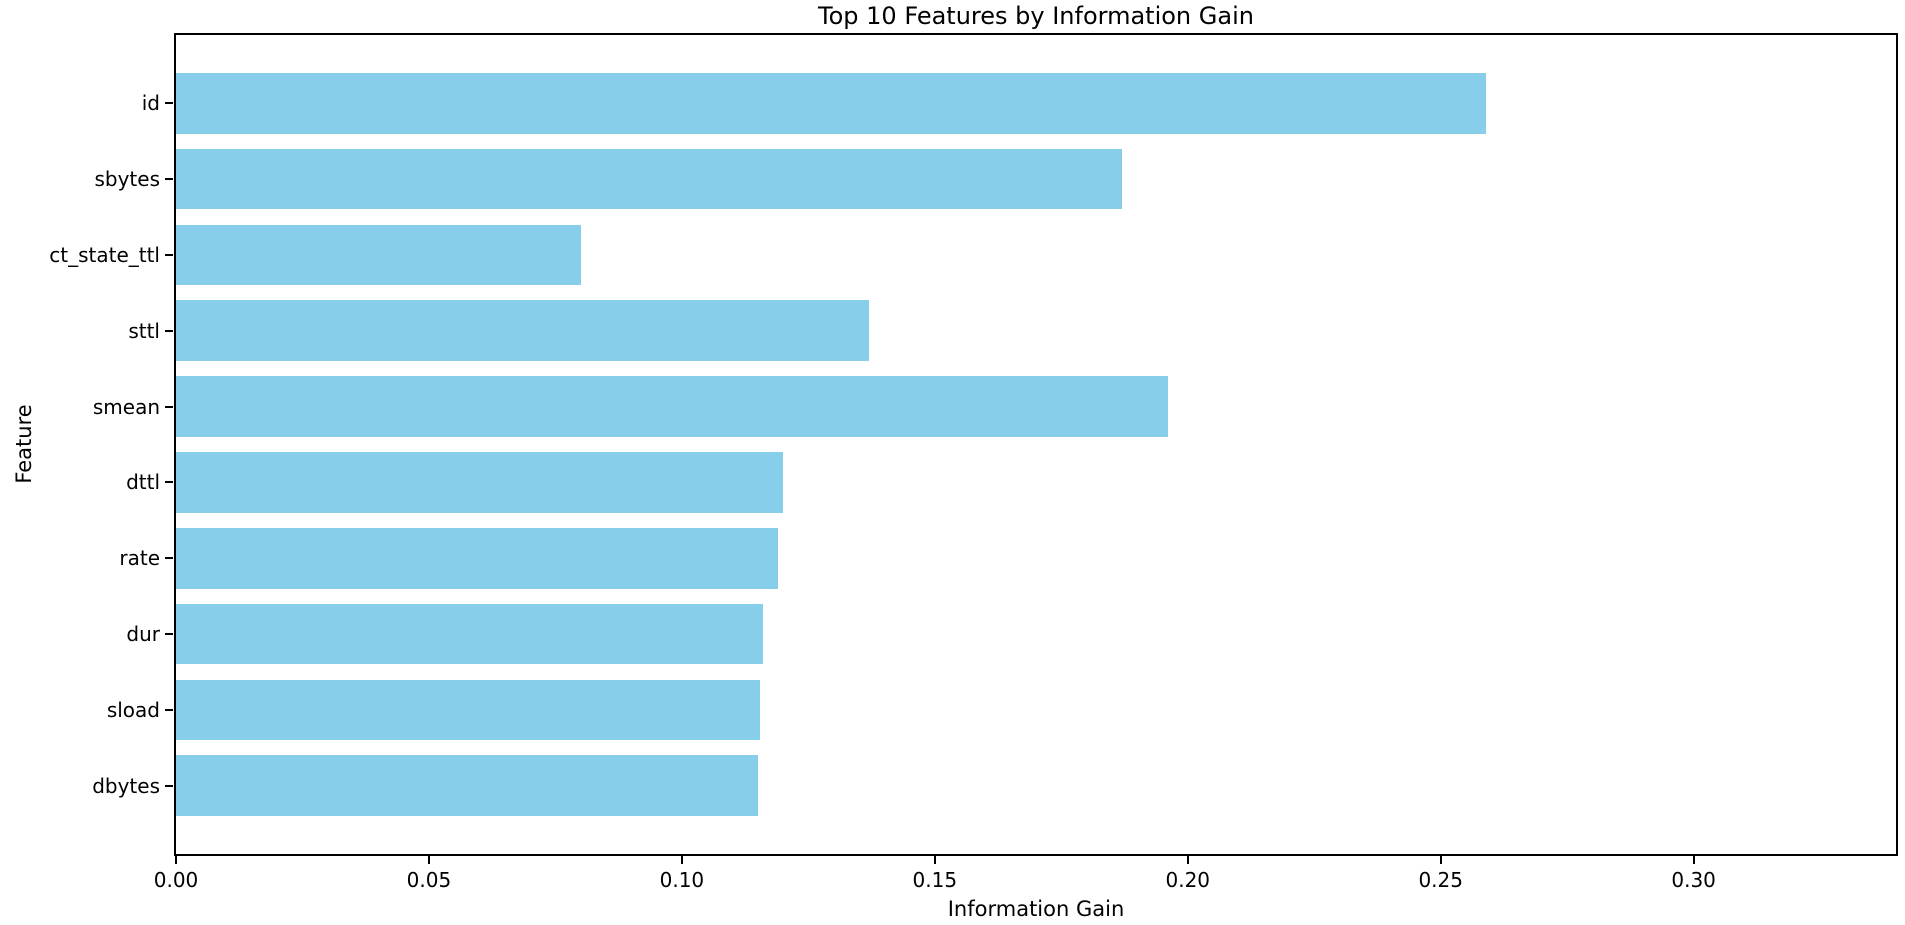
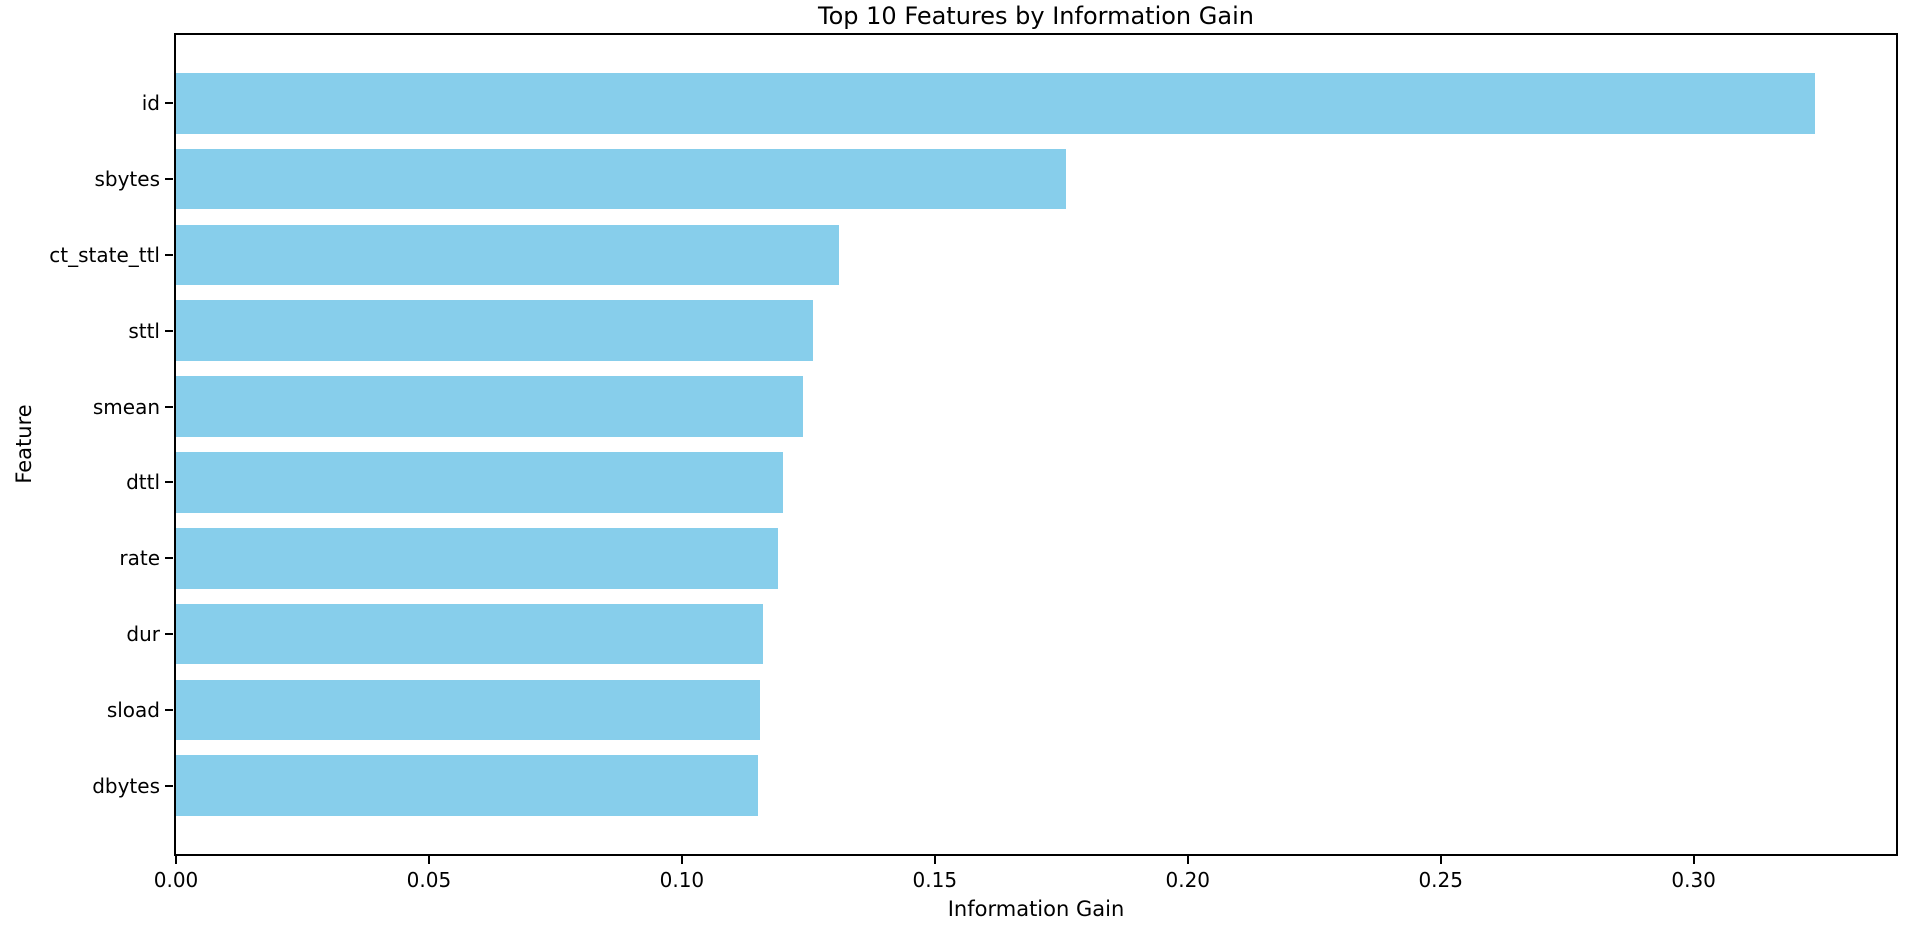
id: 0.259 -> 0.324
sbytes: 0.187 -> 0.176
ct_state_ttl: 0.080 -> 0.131
sttl: 0.137 -> 0.126
smean: 0.196 -> 0.124
